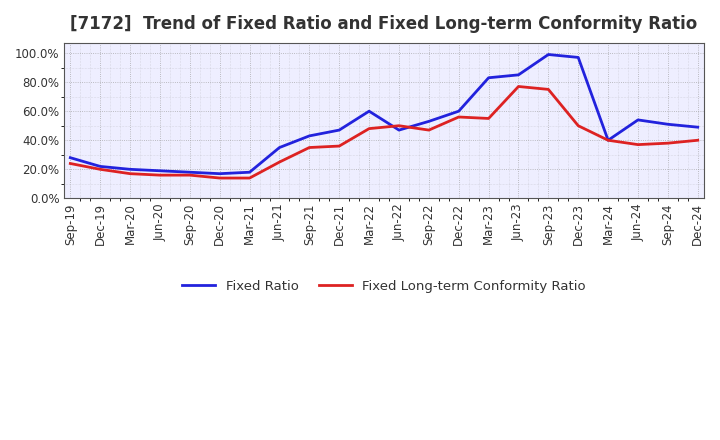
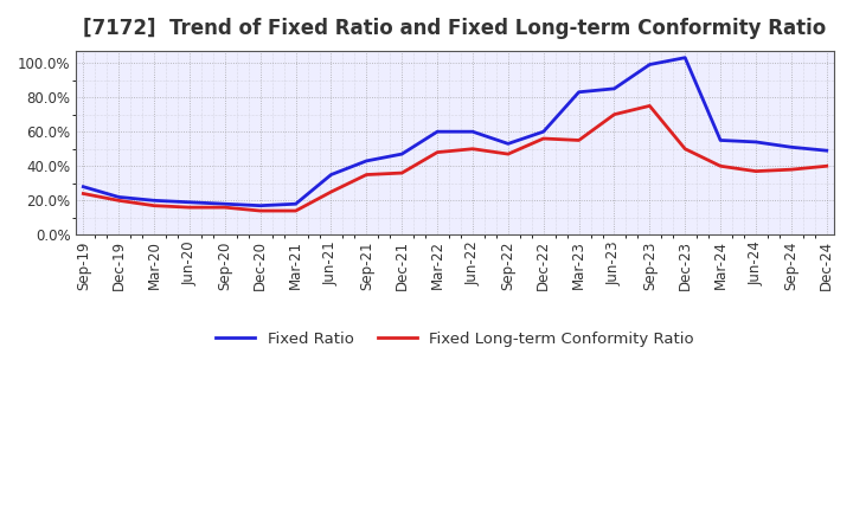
Fixed Ratio/Jun-22: 47% -> 60%
Fixed Long-term Conformity Ratio/Jun-23: 77% -> 70%
Fixed Ratio/Dec-23: 97% -> 103%
Fixed Ratio/Mar-24: 40% -> 55%
